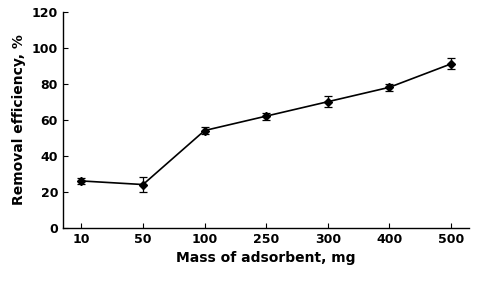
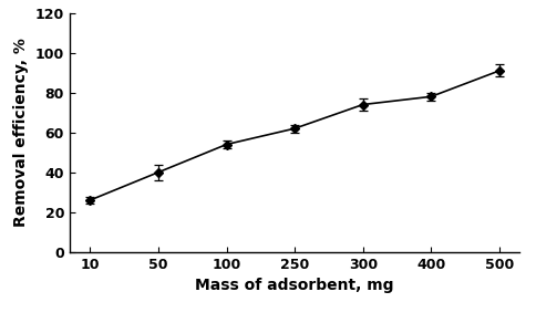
50: 24 -> 40
300: 70 -> 74
